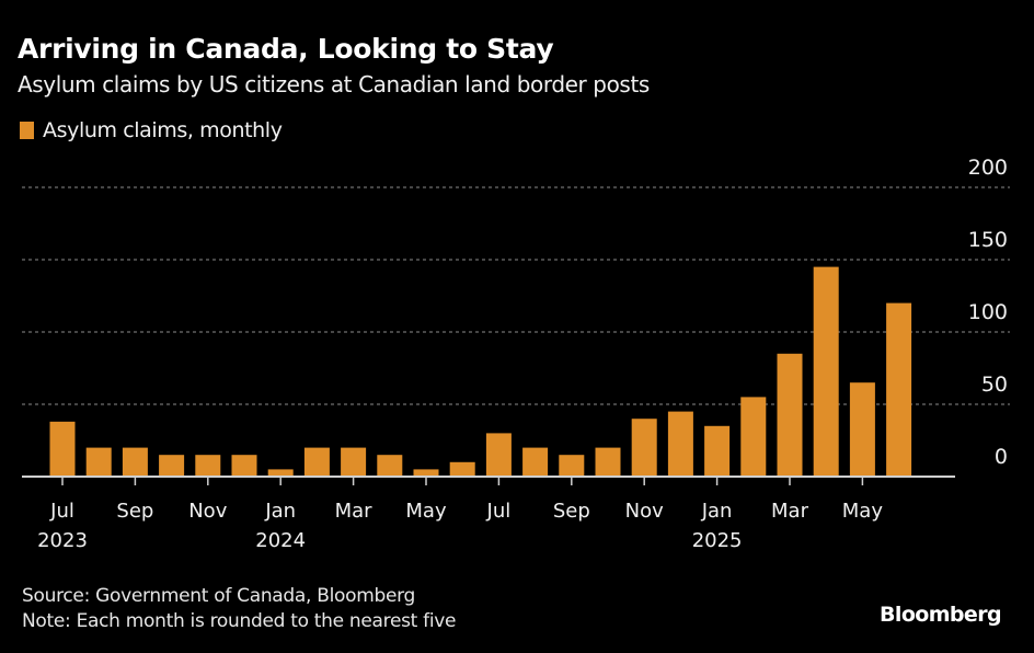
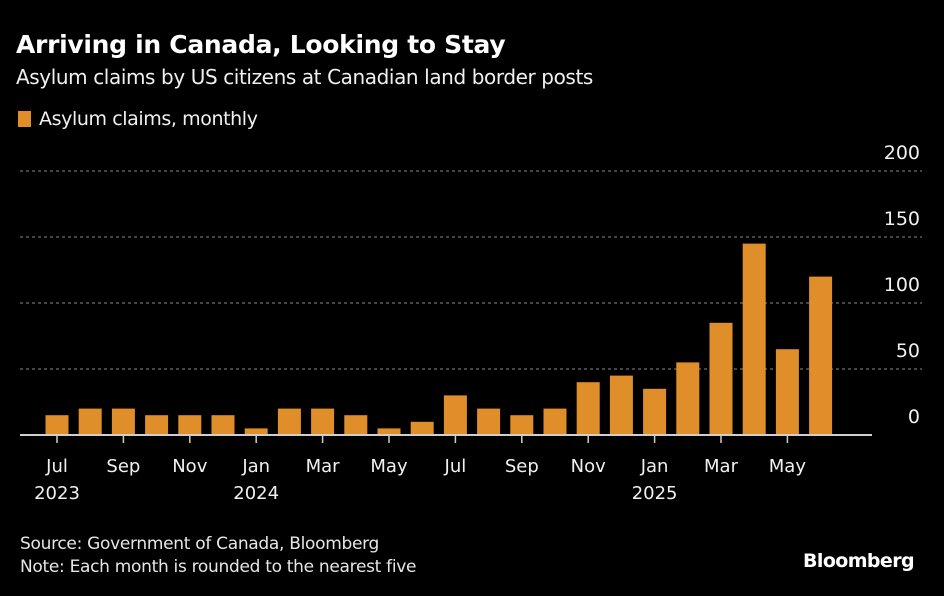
Jul 2023: 38 -> 15
